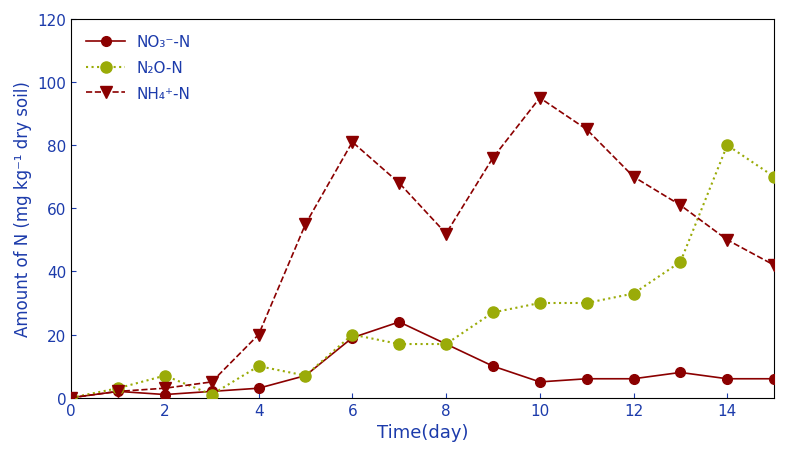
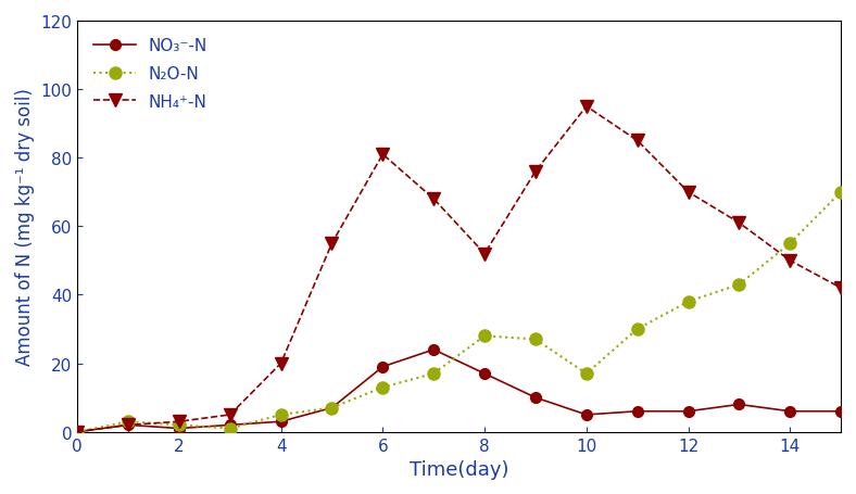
N₂O-N/2: 7 -> 2
N₂O-N/4: 10 -> 5
N₂O-N/6: 20 -> 13
N₂O-N/8: 17 -> 28
N₂O-N/10: 30 -> 17
N₂O-N/12: 33 -> 38
N₂O-N/14: 80 -> 55
